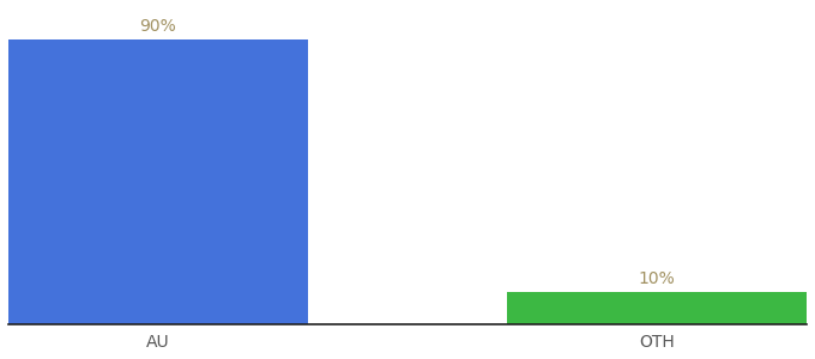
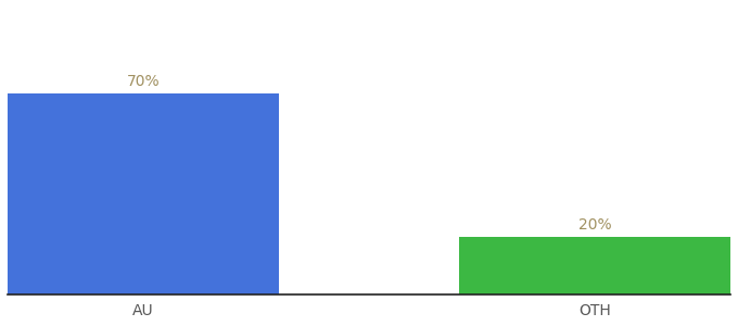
AU: 90% -> 70%
OTH: 10% -> 20%
